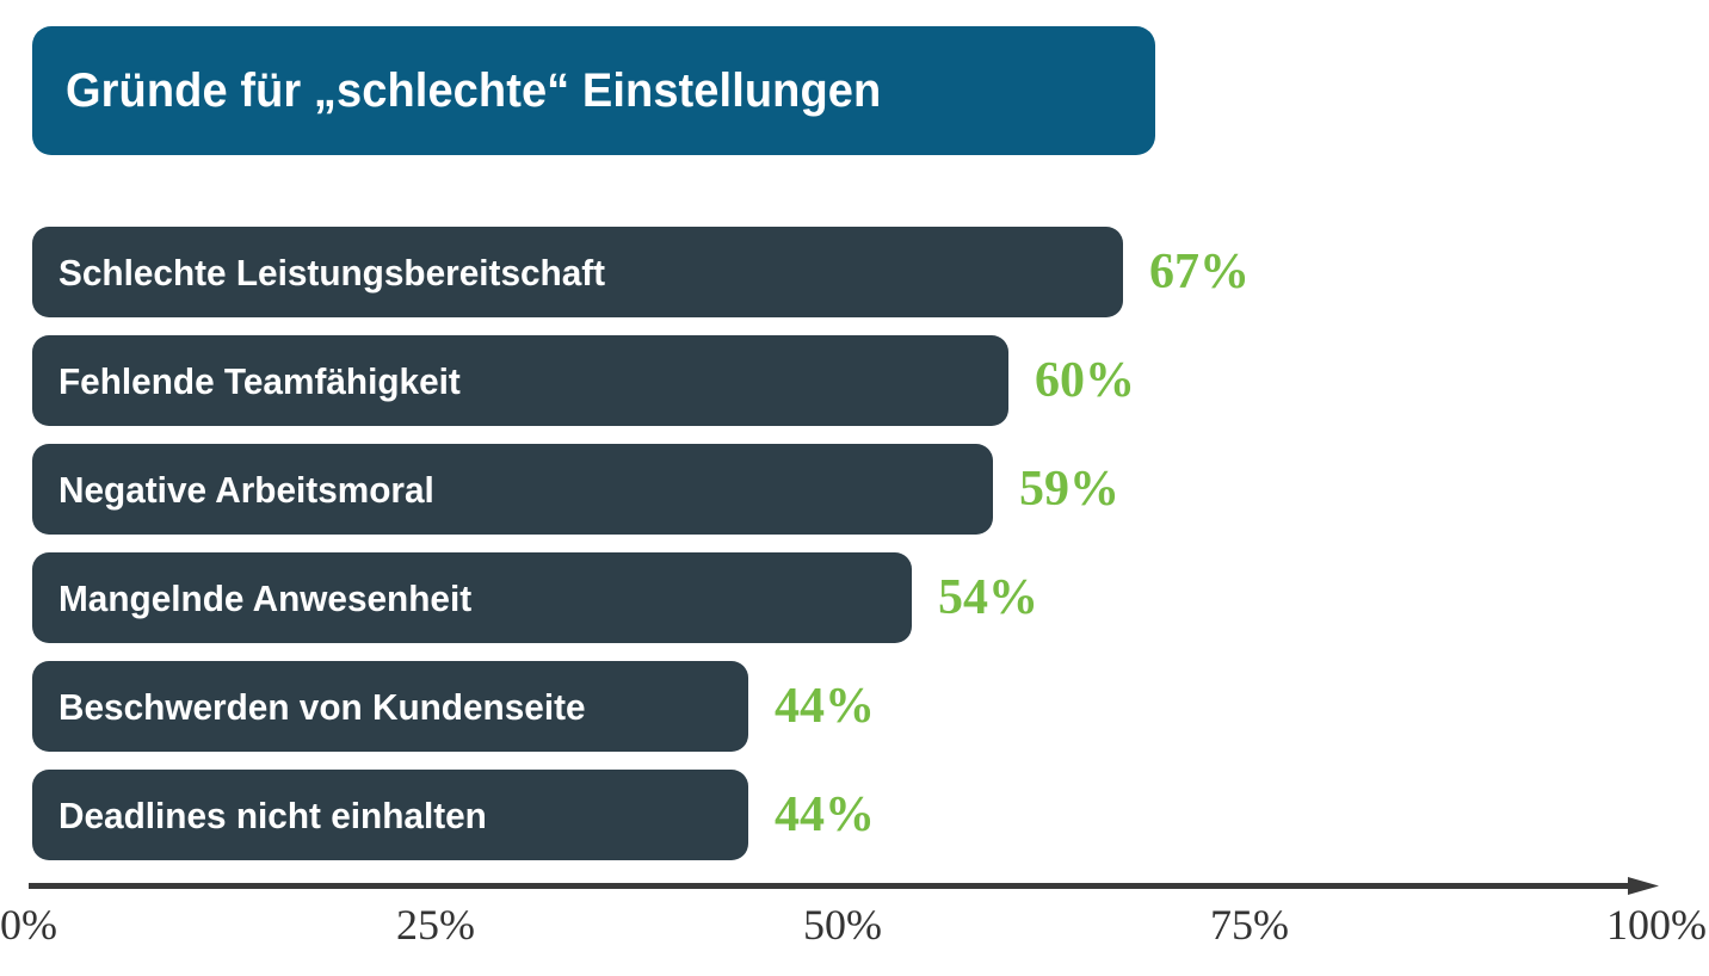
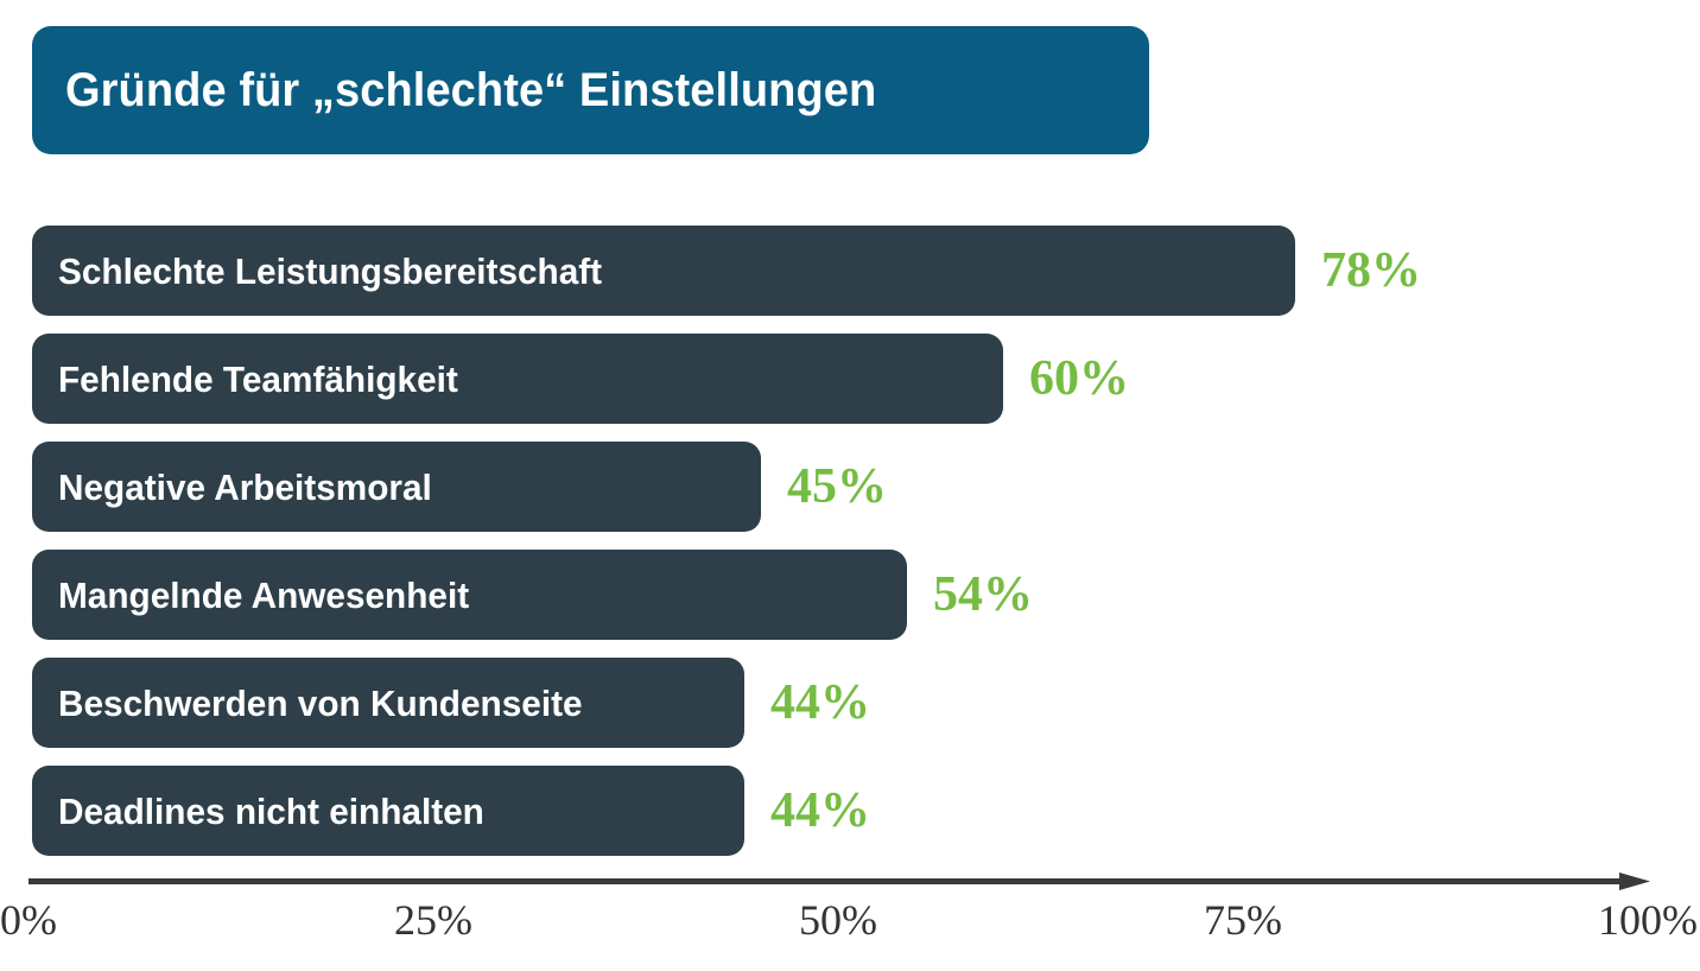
Schlechte Leistungsbereitschaft: 67% -> 78%
Negative Arbeitsmoral: 59% -> 45%
